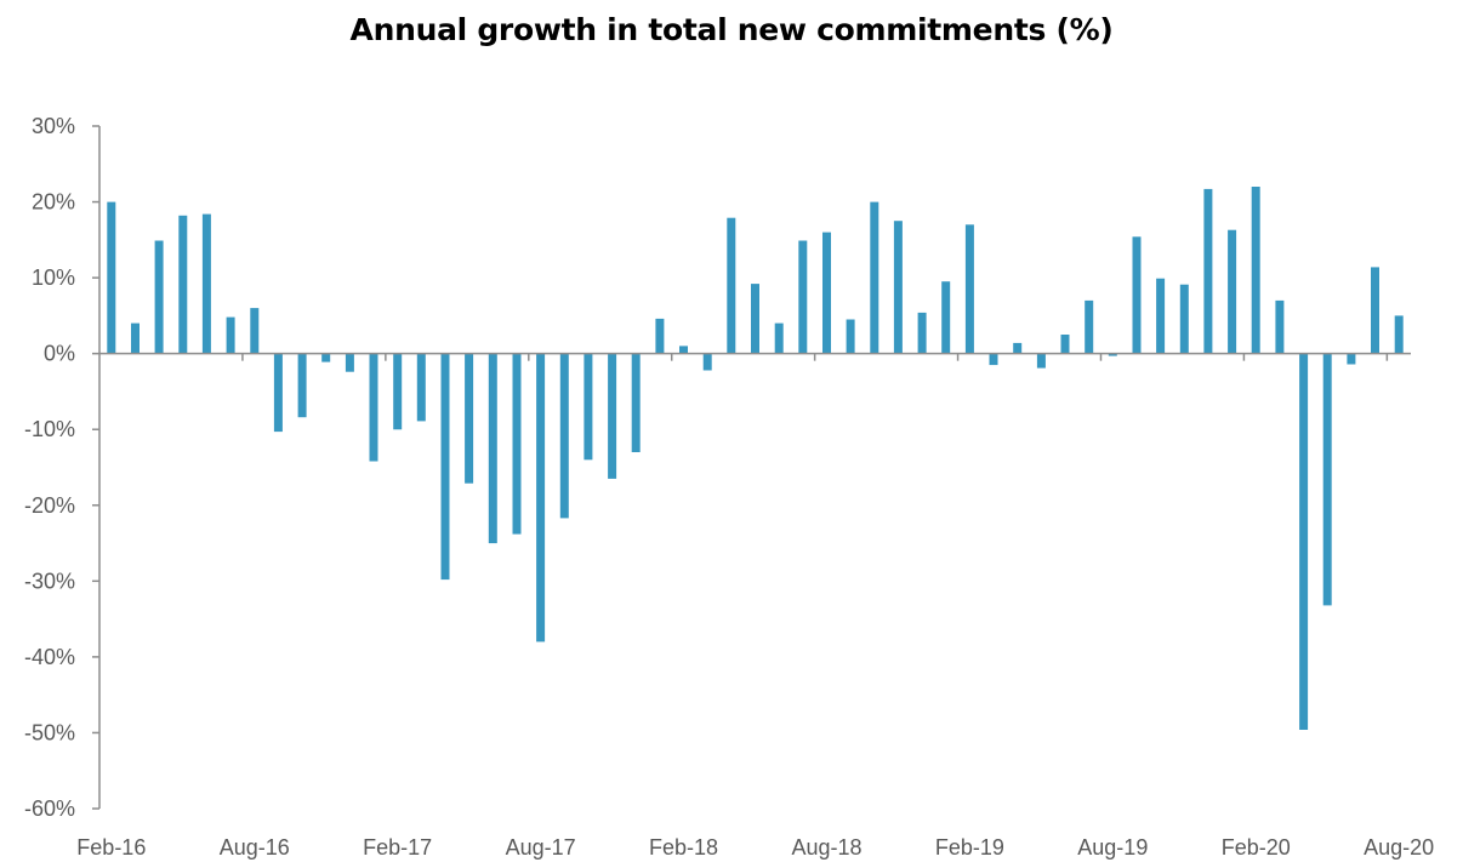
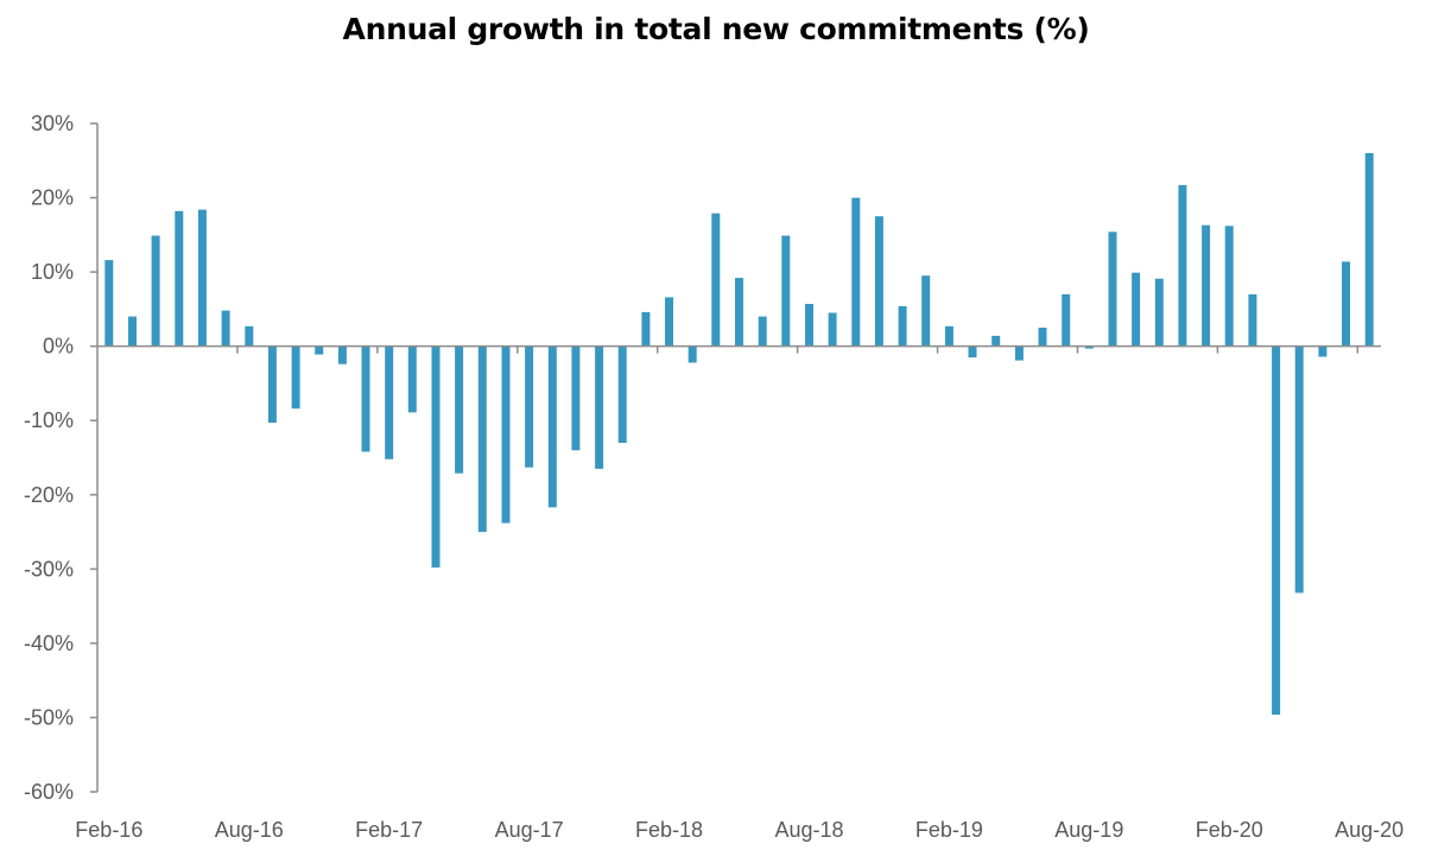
Feb-16: 20% -> 12%
Aug-16: 6% -> 3%
Feb-17: -10% -> -15%
Aug-17: -38% -> -16%
Feb-18: 1% -> 7%
Aug-18: 16% -> 6%
Feb-19: 17% -> 3%
Feb-20: 22% -> 16%
Aug-20: 5% -> 26%
